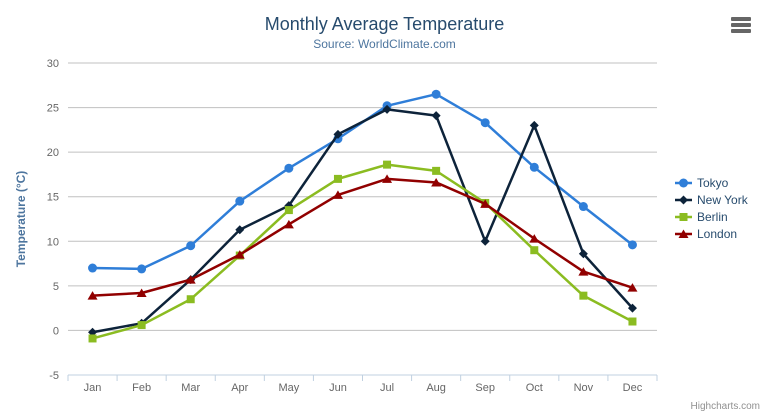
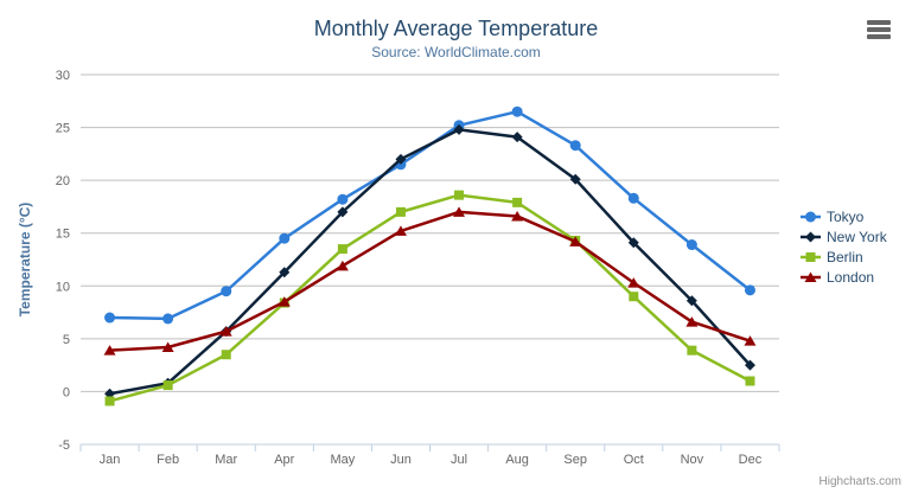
New York/May: 14 -> 17
New York/Sep: 10 -> 20
New York/Oct: 23 -> 14
